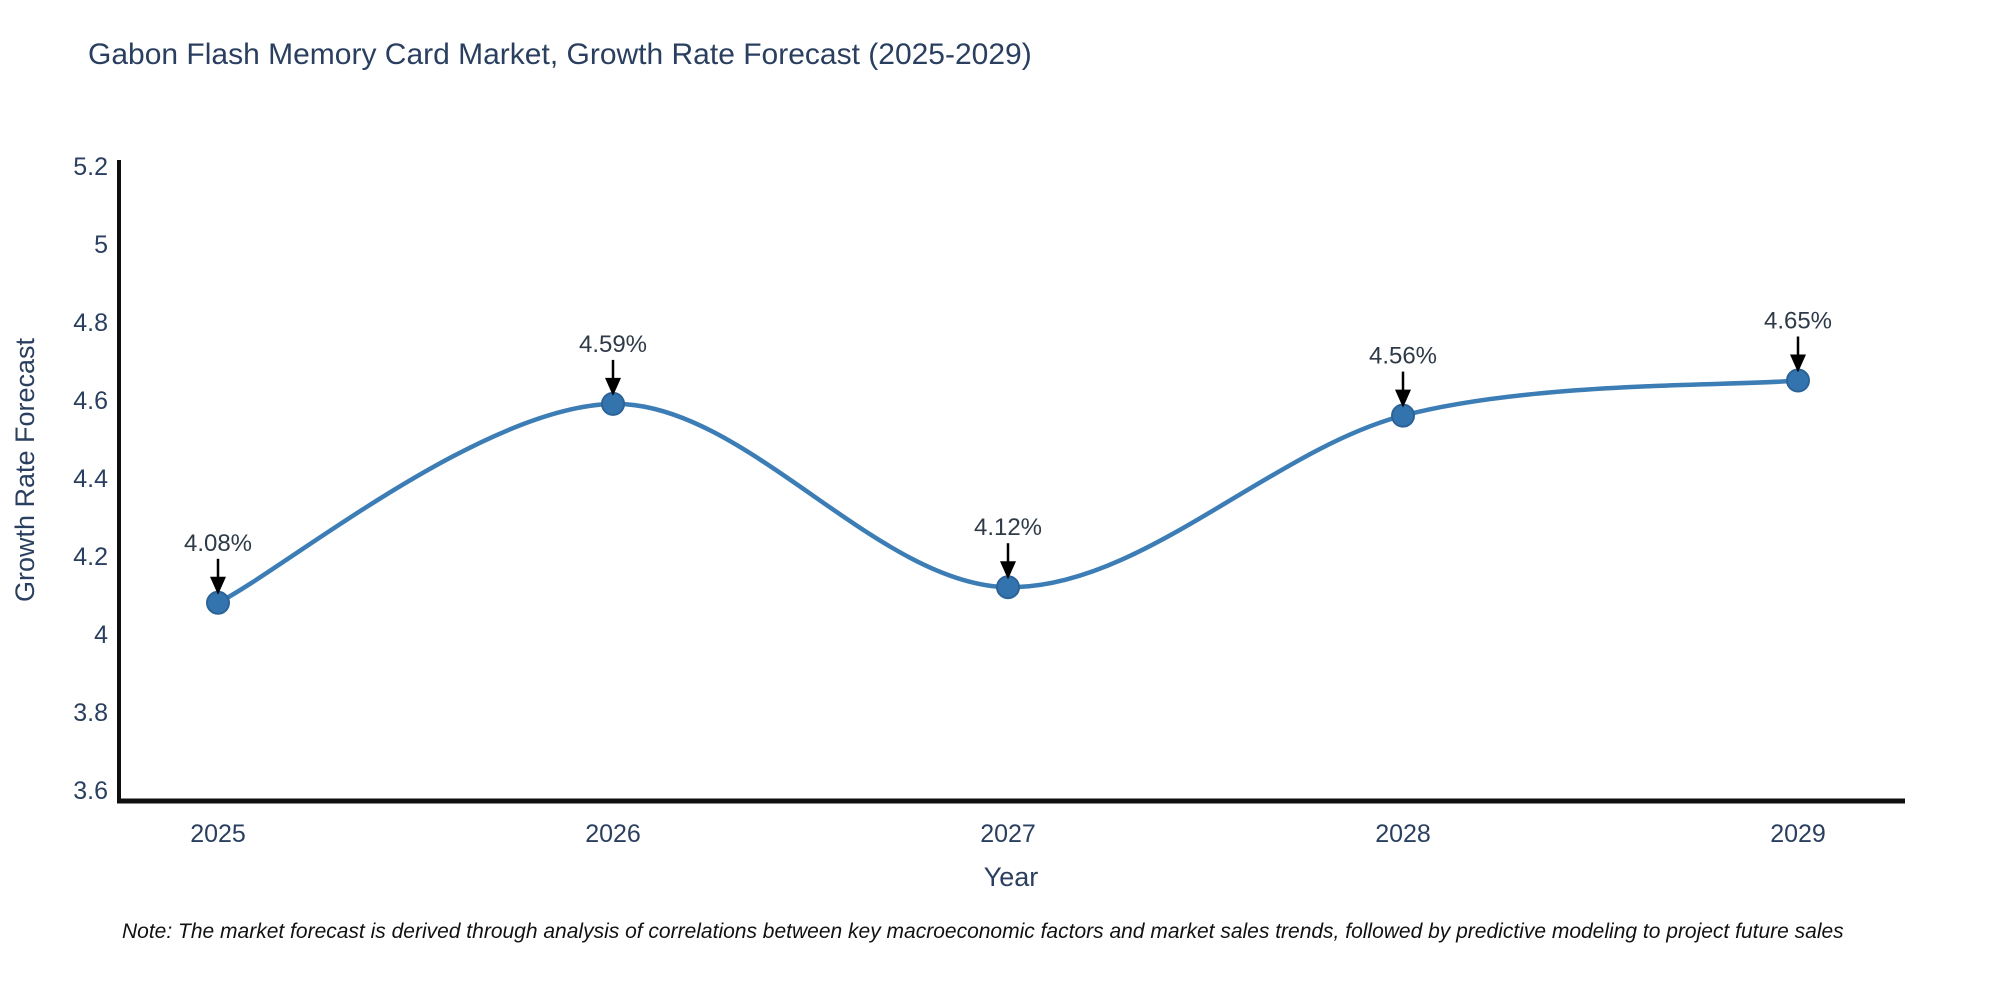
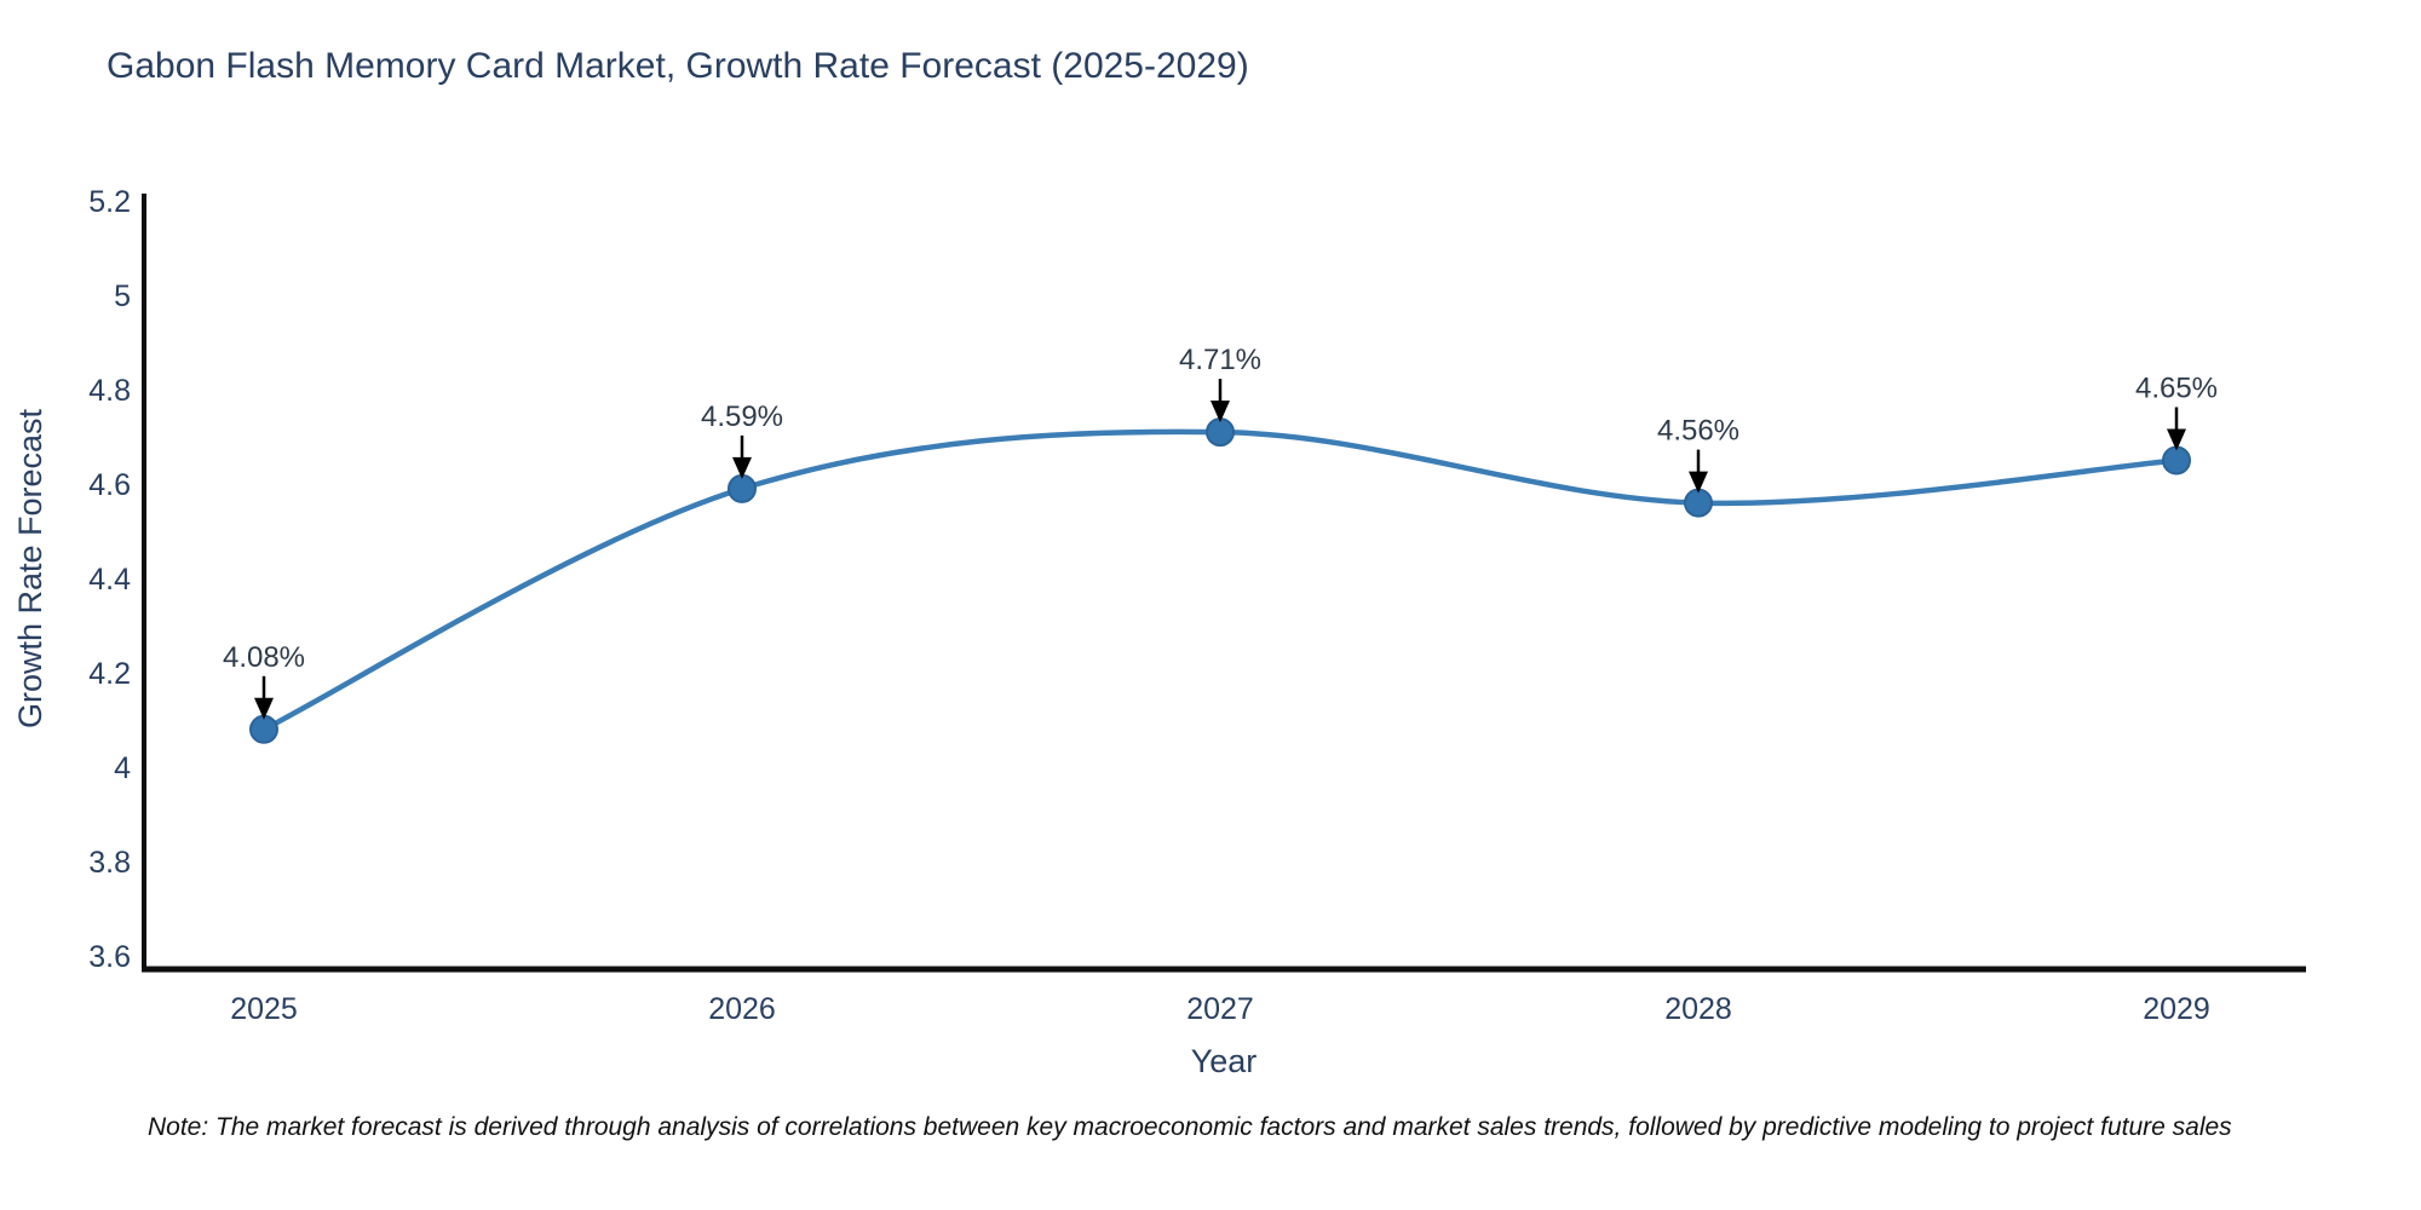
2027: 4.12% -> 4.71%
